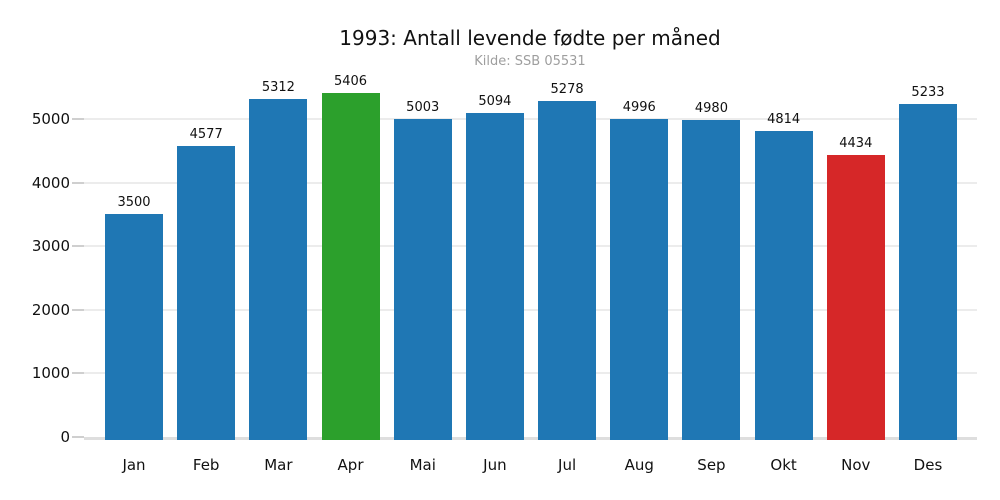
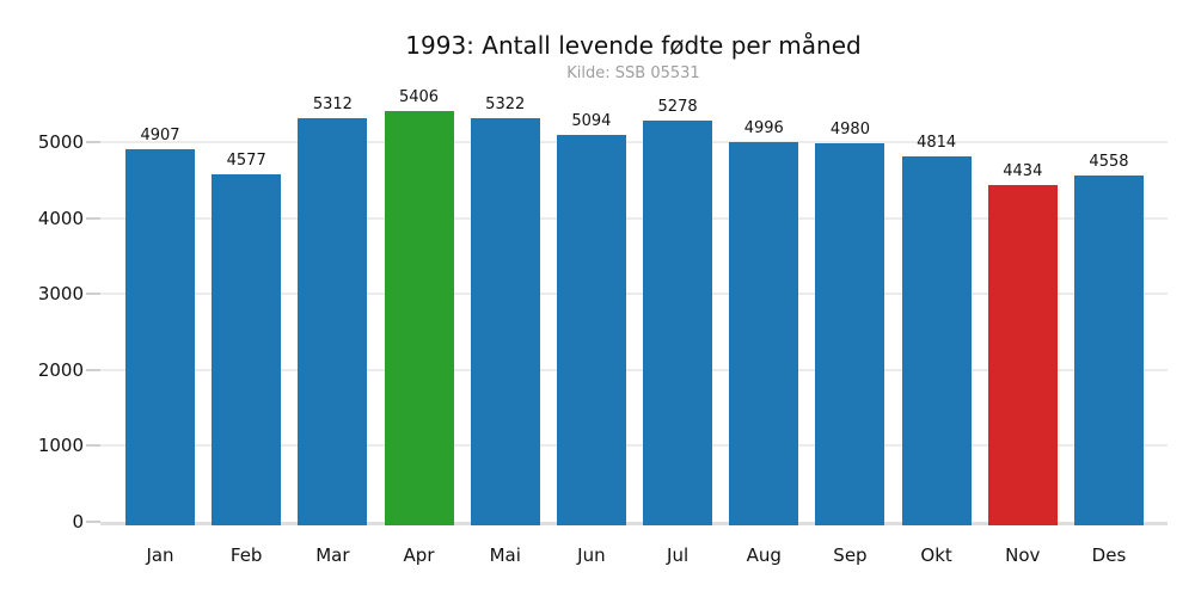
Jan: 3500 -> 4907
Mai: 5003 -> 5322
Des: 5233 -> 4558
